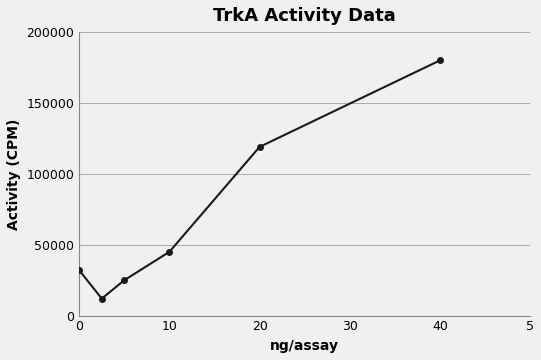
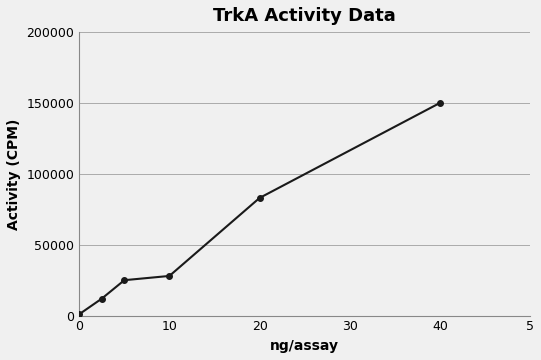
0: 32000 -> 1000
10: 45000 -> 28000
20: 119000 -> 83000
40: 180000 -> 150000
